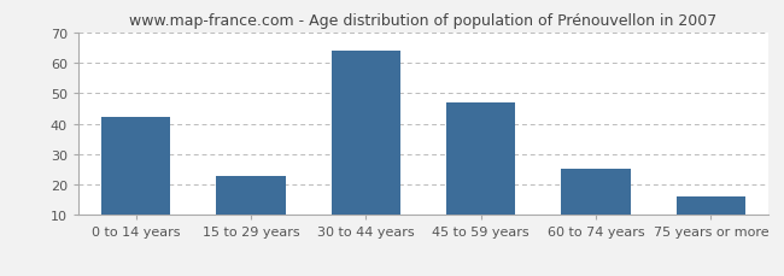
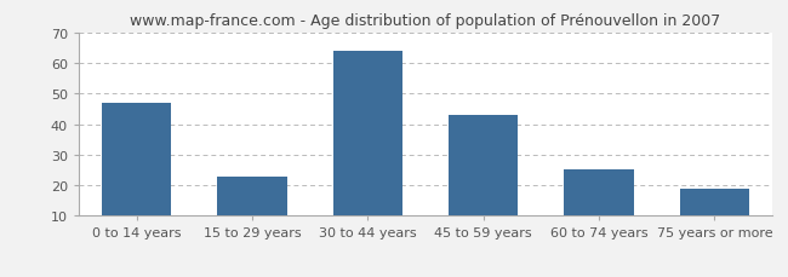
0 to 14 years: 42 -> 47
45 to 59 years: 47 -> 43
75 years or more: 16 -> 19
